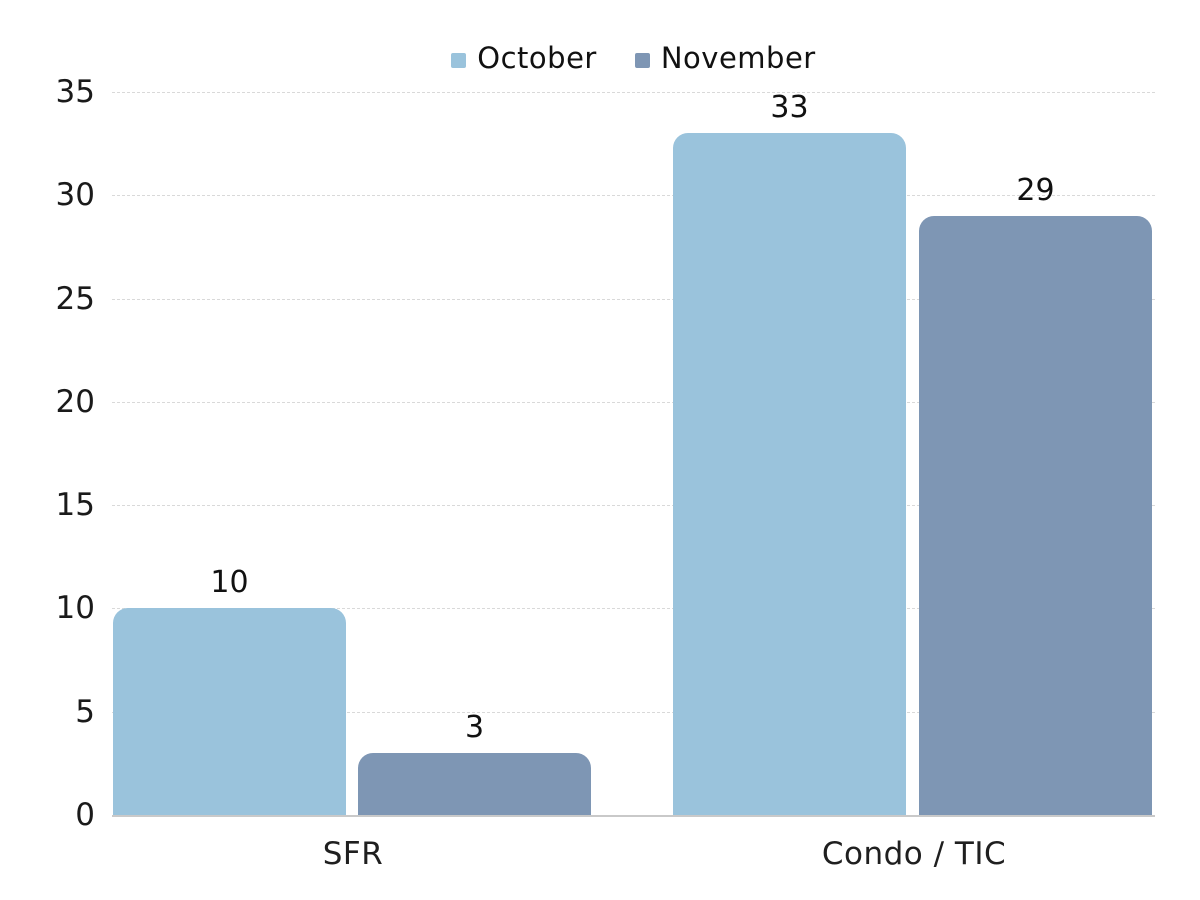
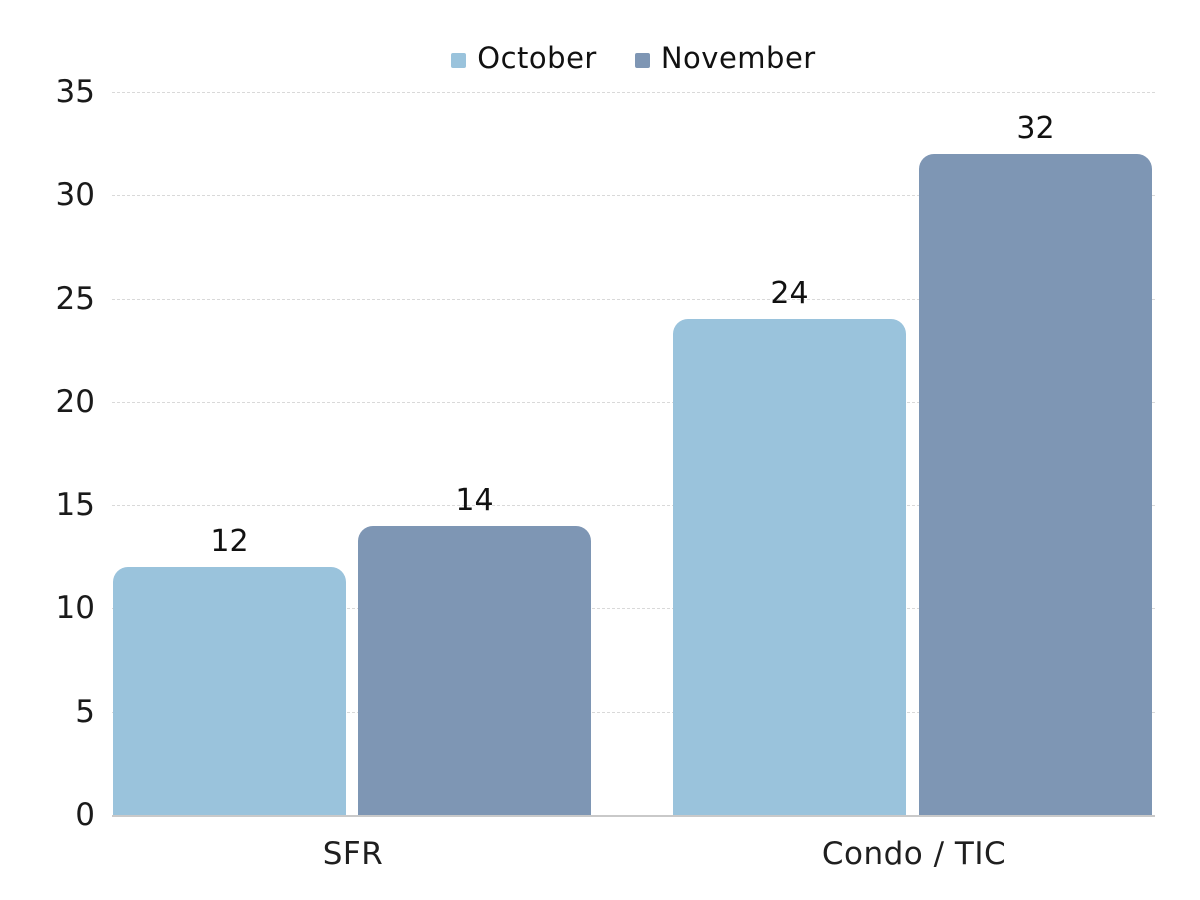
October/SFR: 10 -> 12
November/SFR: 3 -> 14
October/Condo / TIC: 33 -> 24
November/Condo / TIC: 29 -> 32
